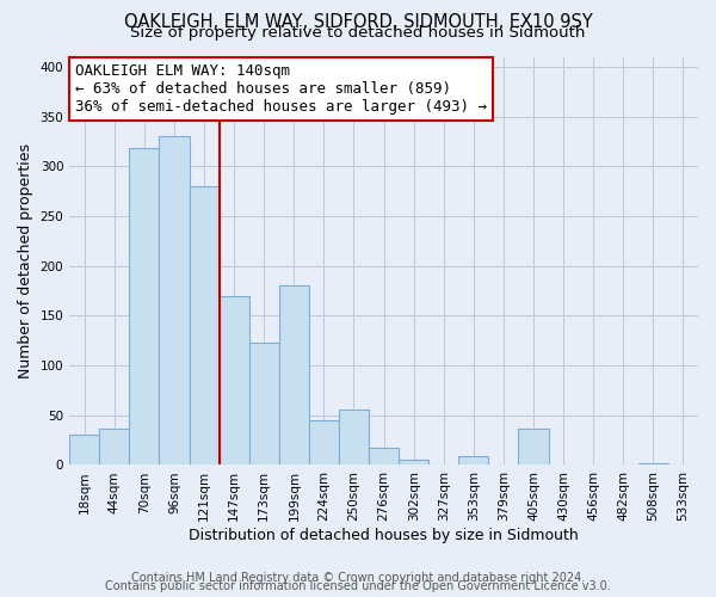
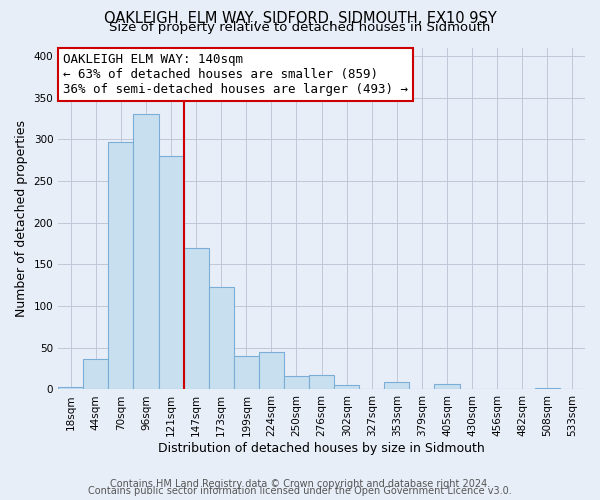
18sqm: 30 -> 3
70sqm: 318 -> 297
199sqm: 180 -> 40
250sqm: 56 -> 16
405sqm: 36 -> 6
